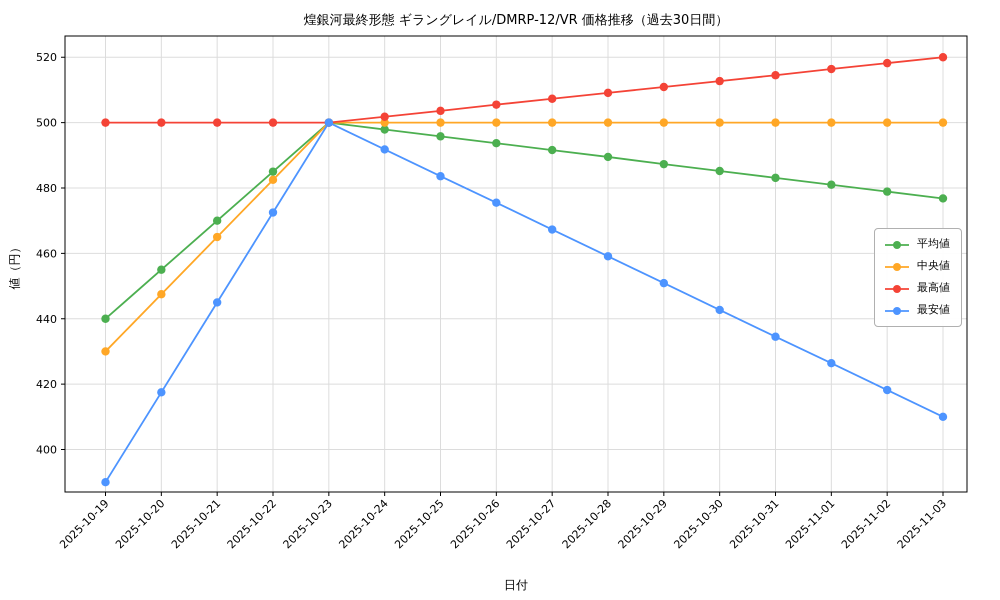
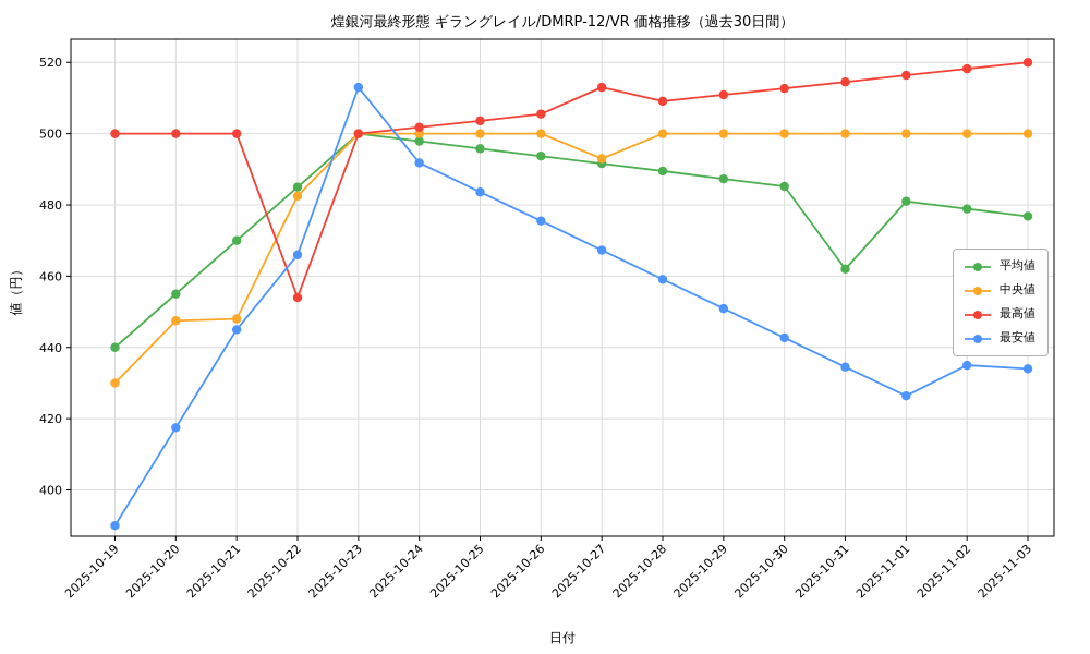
中央値/2025-10-21: 465 -> 448
最高値/2025-10-22: 500 -> 454
最安値/2025-10-22: 472 -> 466
最安値/2025-10-23: 500 -> 513
中央値/2025-10-27: 500 -> 493
最高値/2025-10-27: 507 -> 513
平均値/2025-10-31: 483 -> 462
最安値/2025-11-02: 418 -> 435
最安値/2025-11-03: 410 -> 434
